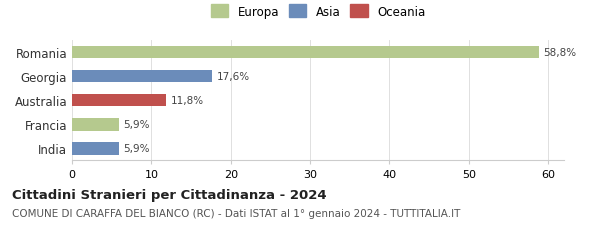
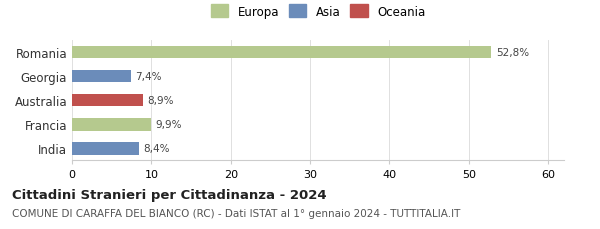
Romania: 58,8% -> 52,8%
Georgia: 17,6% -> 7,4%
Australia: 11,8% -> 8,9%
Francia: 5,9% -> 9,9%
India: 5,9% -> 8,4%
